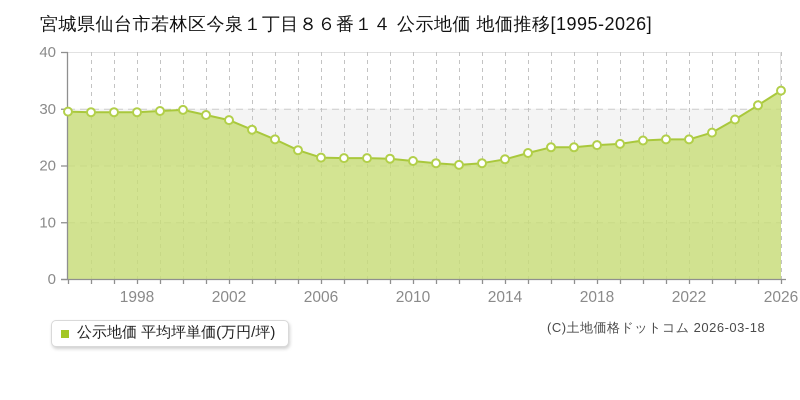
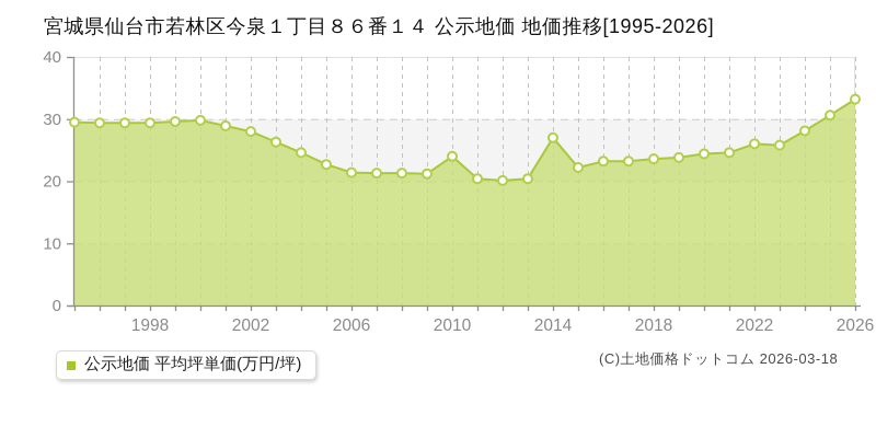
2010: 21 -> 24
2014: 21 -> 27
2022: 25 -> 26
